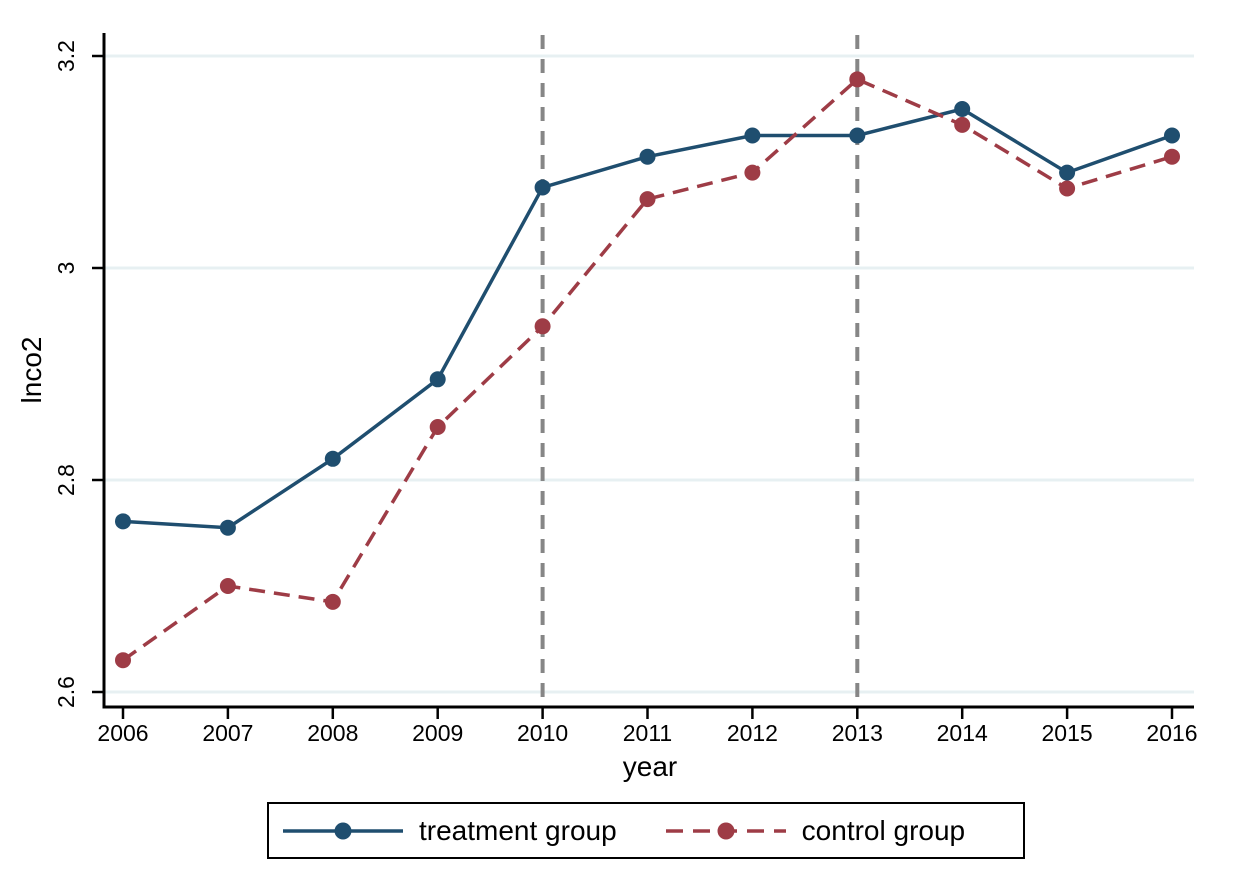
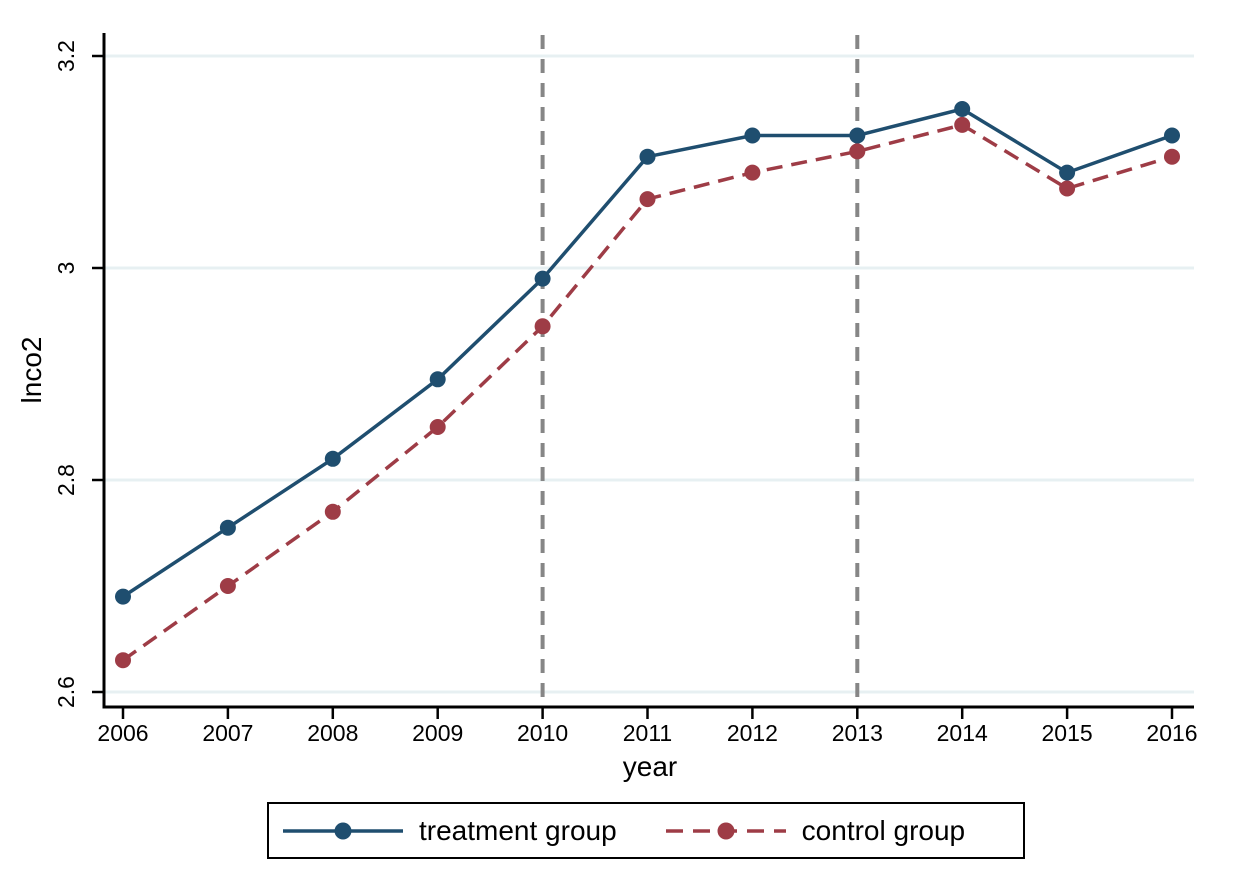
treatment group/2006: 2.761 -> 2.690
control group/2008: 2.685 -> 2.770
treatment group/2010: 3.076 -> 2.990
control group/2013: 3.178 -> 3.110
